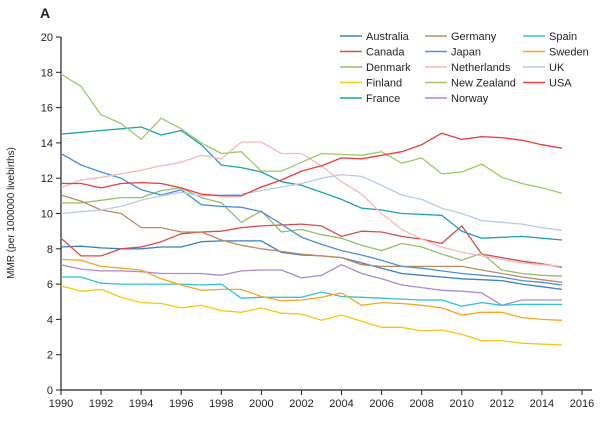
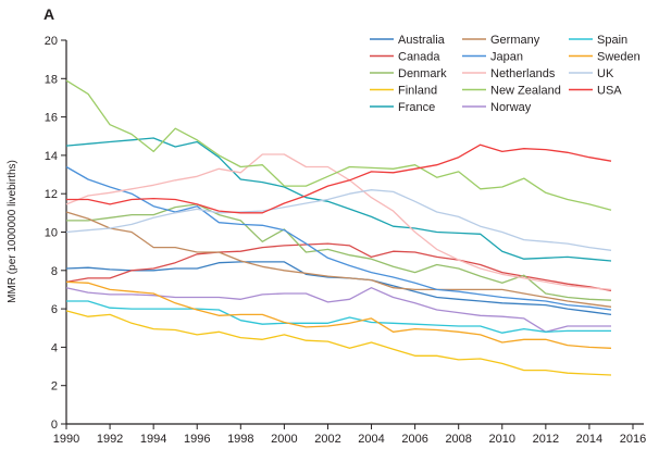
Canada/1990: 8.6 -> 7.4
Spain/1998: 6.0 -> 5.4
Canada/2010: 9.3 -> 7.9
